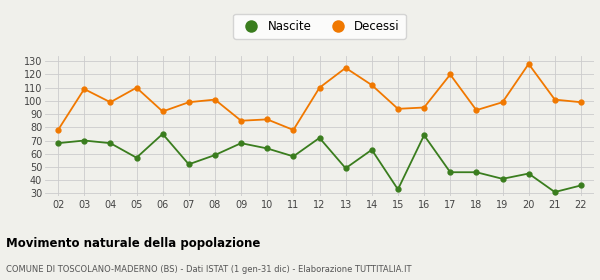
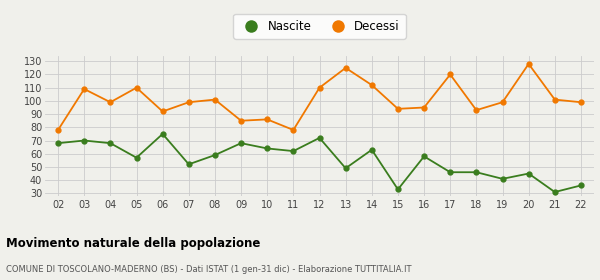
Nascite/11: 58 -> 62
Nascite/16: 74 -> 58
